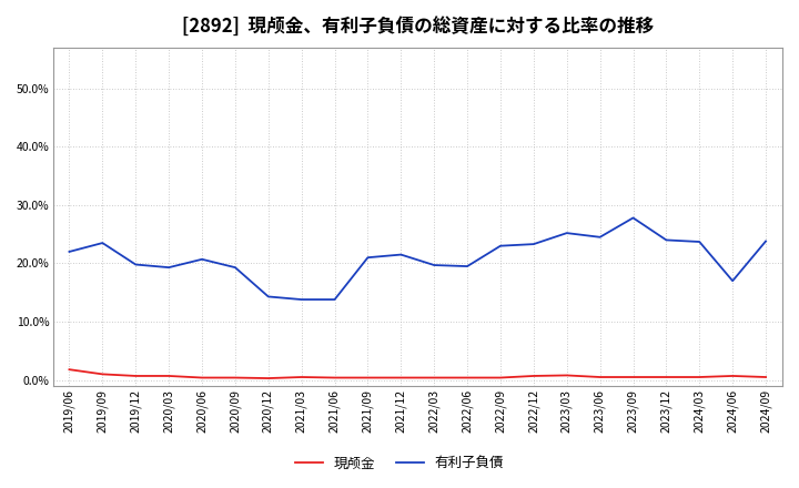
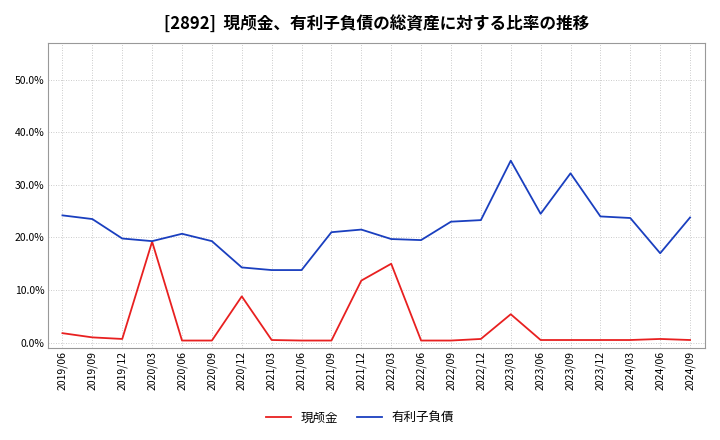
有利子負債/2019/06: 22.0% -> 24.2%
現颅金/2020/03: 0.7% -> 19.2%
現颅金/2020/12: 0.3% -> 8.8%
現颅金/2021/12: 0.4% -> 11.8%
現颅金/2022/03: 0.4% -> 15.0%
現颅金/2023/03: 0.8% -> 5.4%
有利子負債/2023/03: 25.2% -> 34.6%
有利子負債/2023/09: 27.8% -> 32.2%
